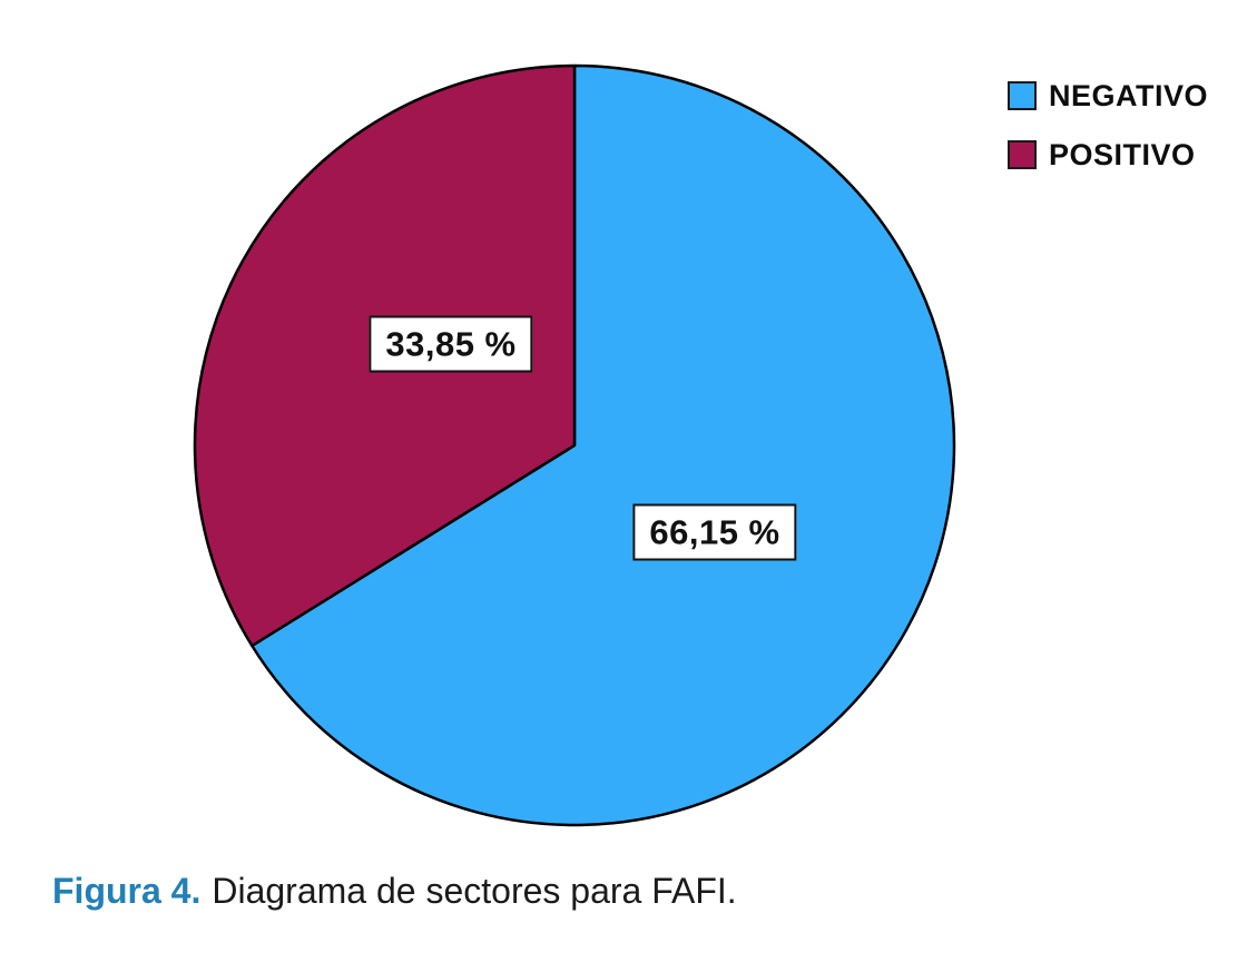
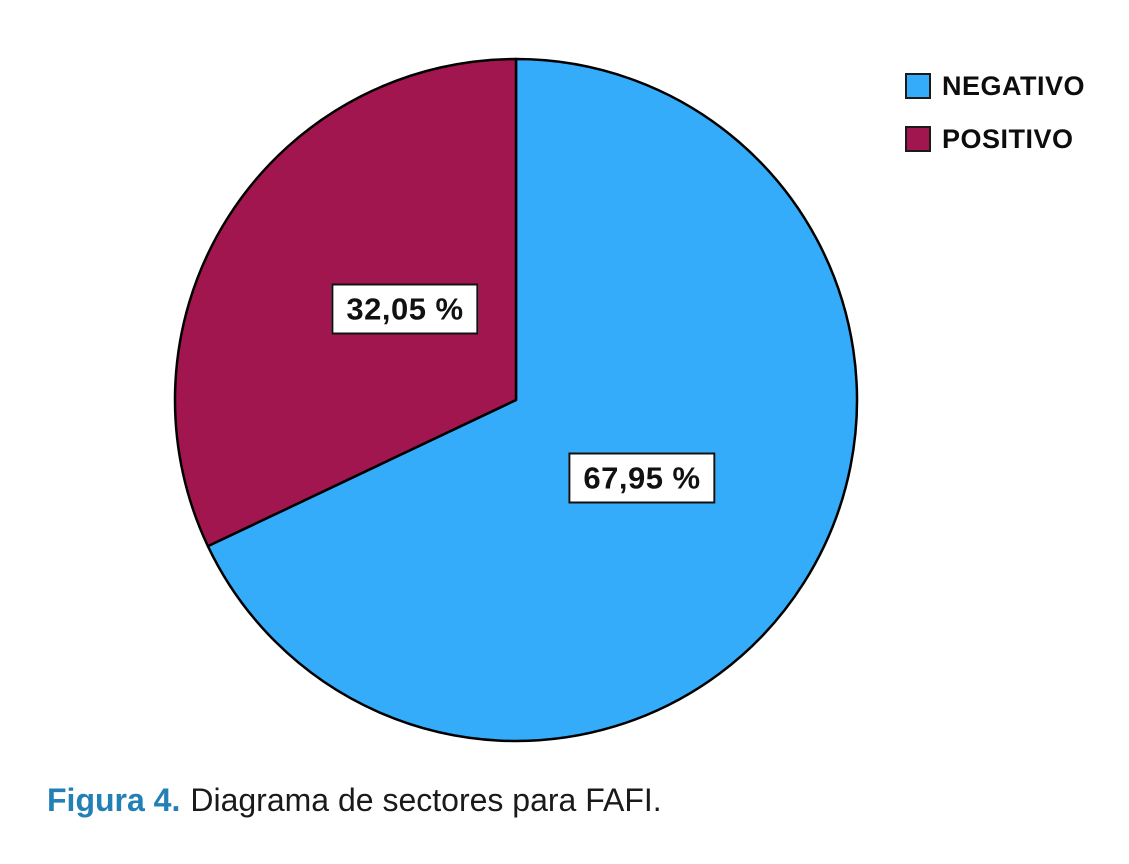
NEGATIVO: 66,15 -> 67,95
POSITIVO: 33,85 -> 32,05
